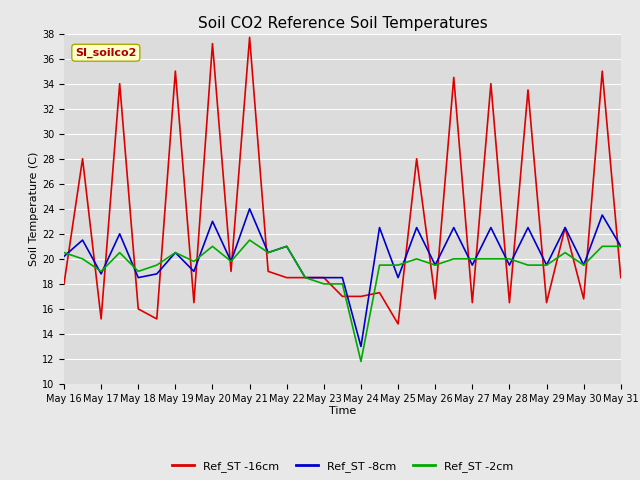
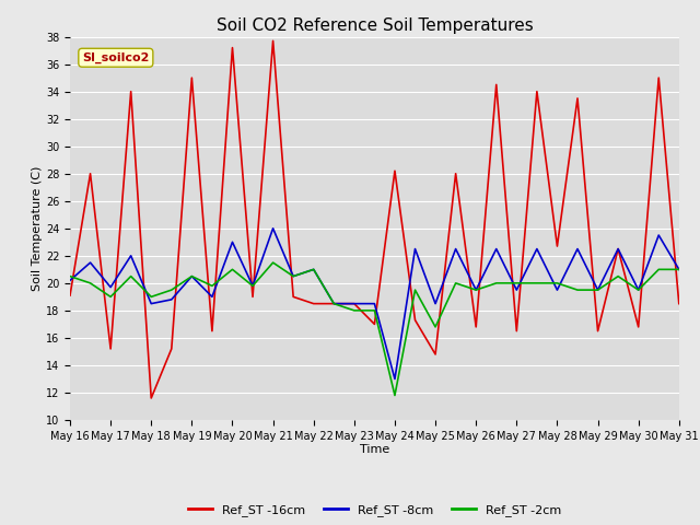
Ref_ST -16cm/May 16: 18.0 -> 19.1
Ref_ST -8cm/May 17: 18.8 -> 19.7
Ref_ST -16cm/May 18: 16.0 -> 11.6
Ref_ST -16cm/May 24: 17.0 -> 28.2
Ref_ST -2cm/May 25: 19.5 -> 16.8
Ref_ST -16cm/May 28: 16.5 -> 22.7
